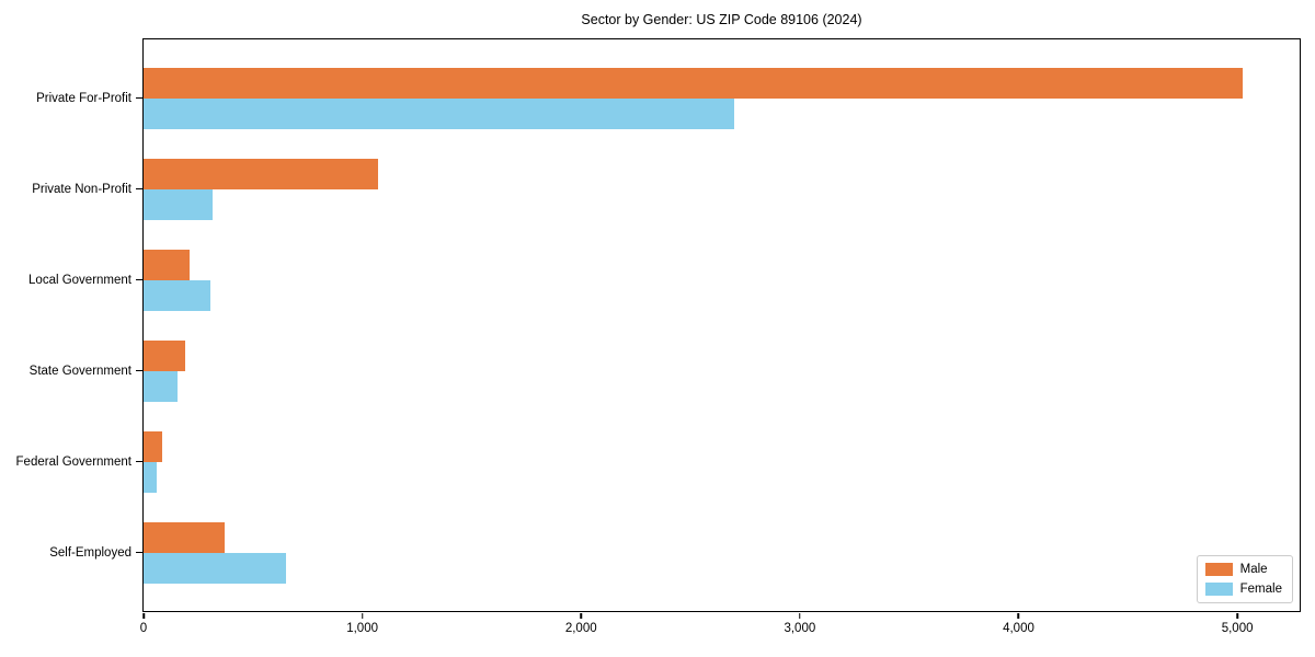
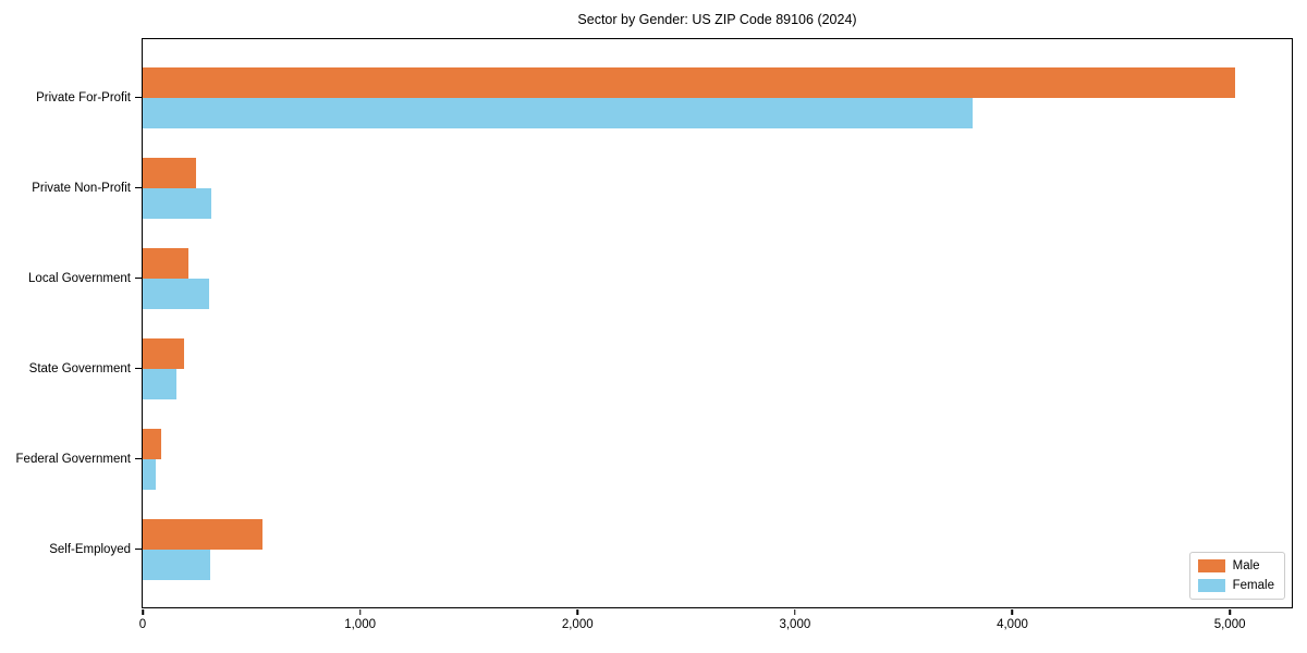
Female/Private For-Profit: 2700 -> 3820
Male/Private Non-Profit: 1070 -> 240
Male/Self-Employed: 370 -> 550
Female/Self-Employed: 650 -> 310
